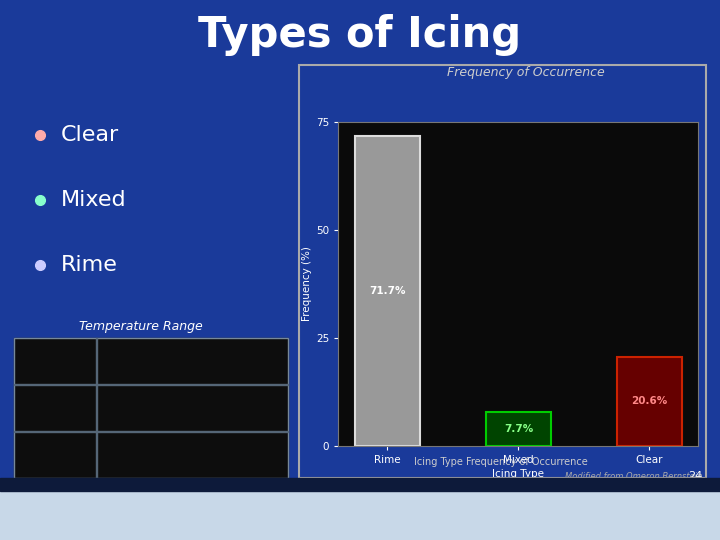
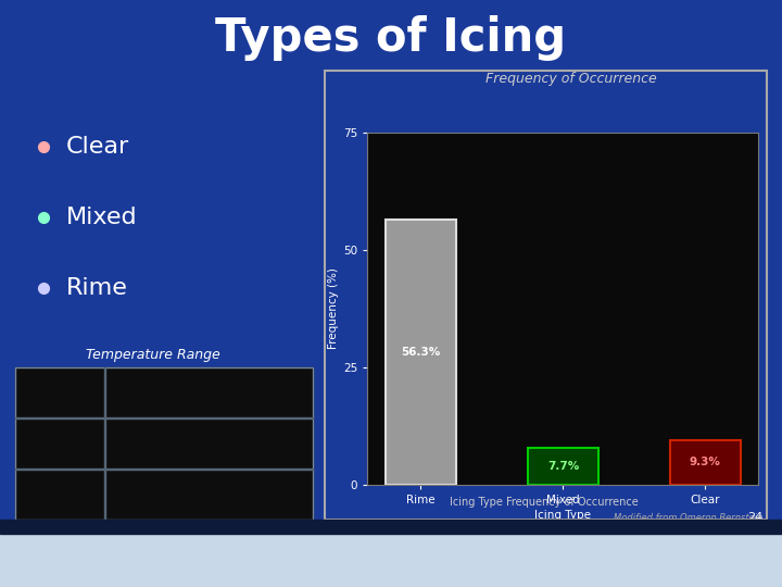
Rime: 71.7% -> 56.3%
Clear: 20.6% -> 9.3%
